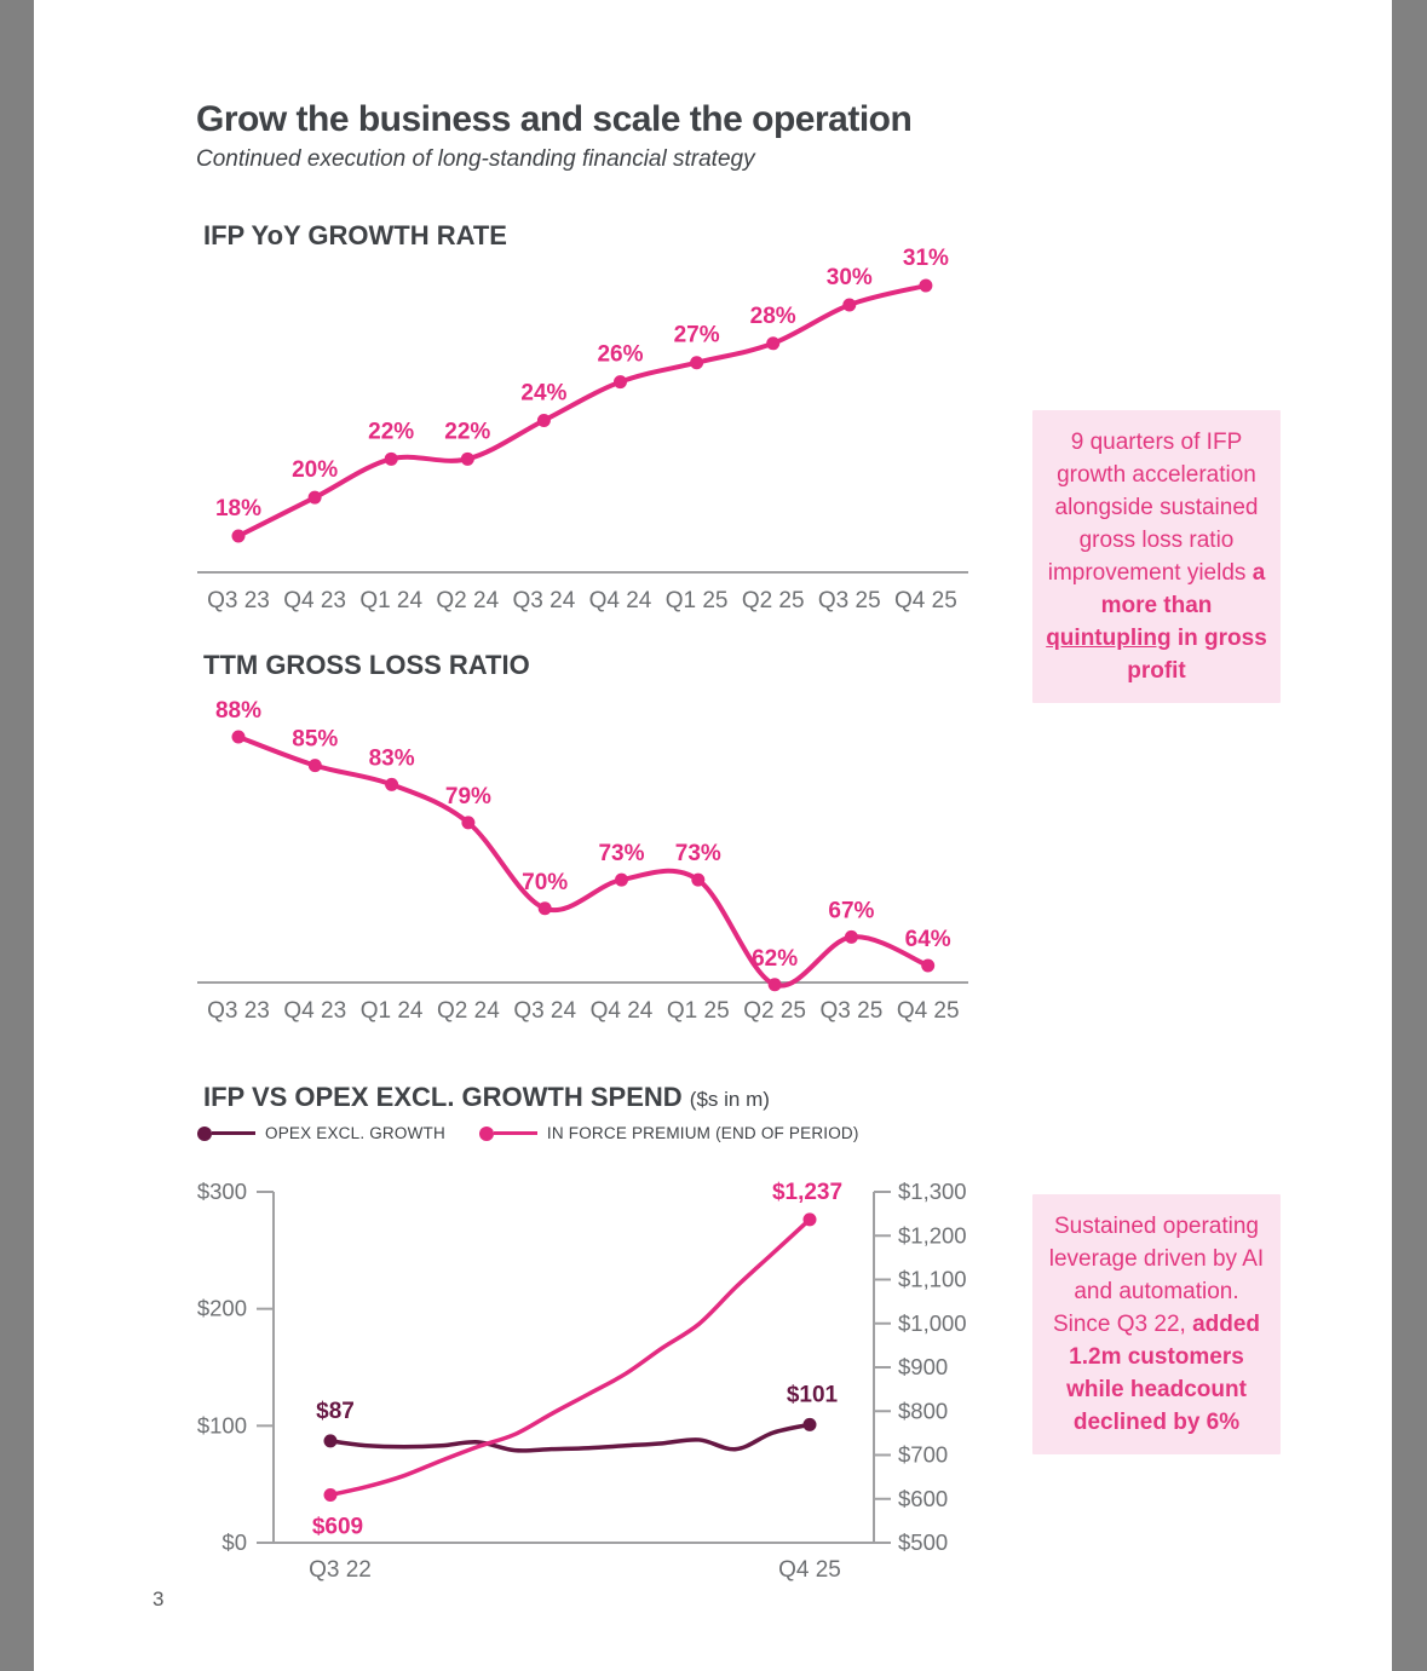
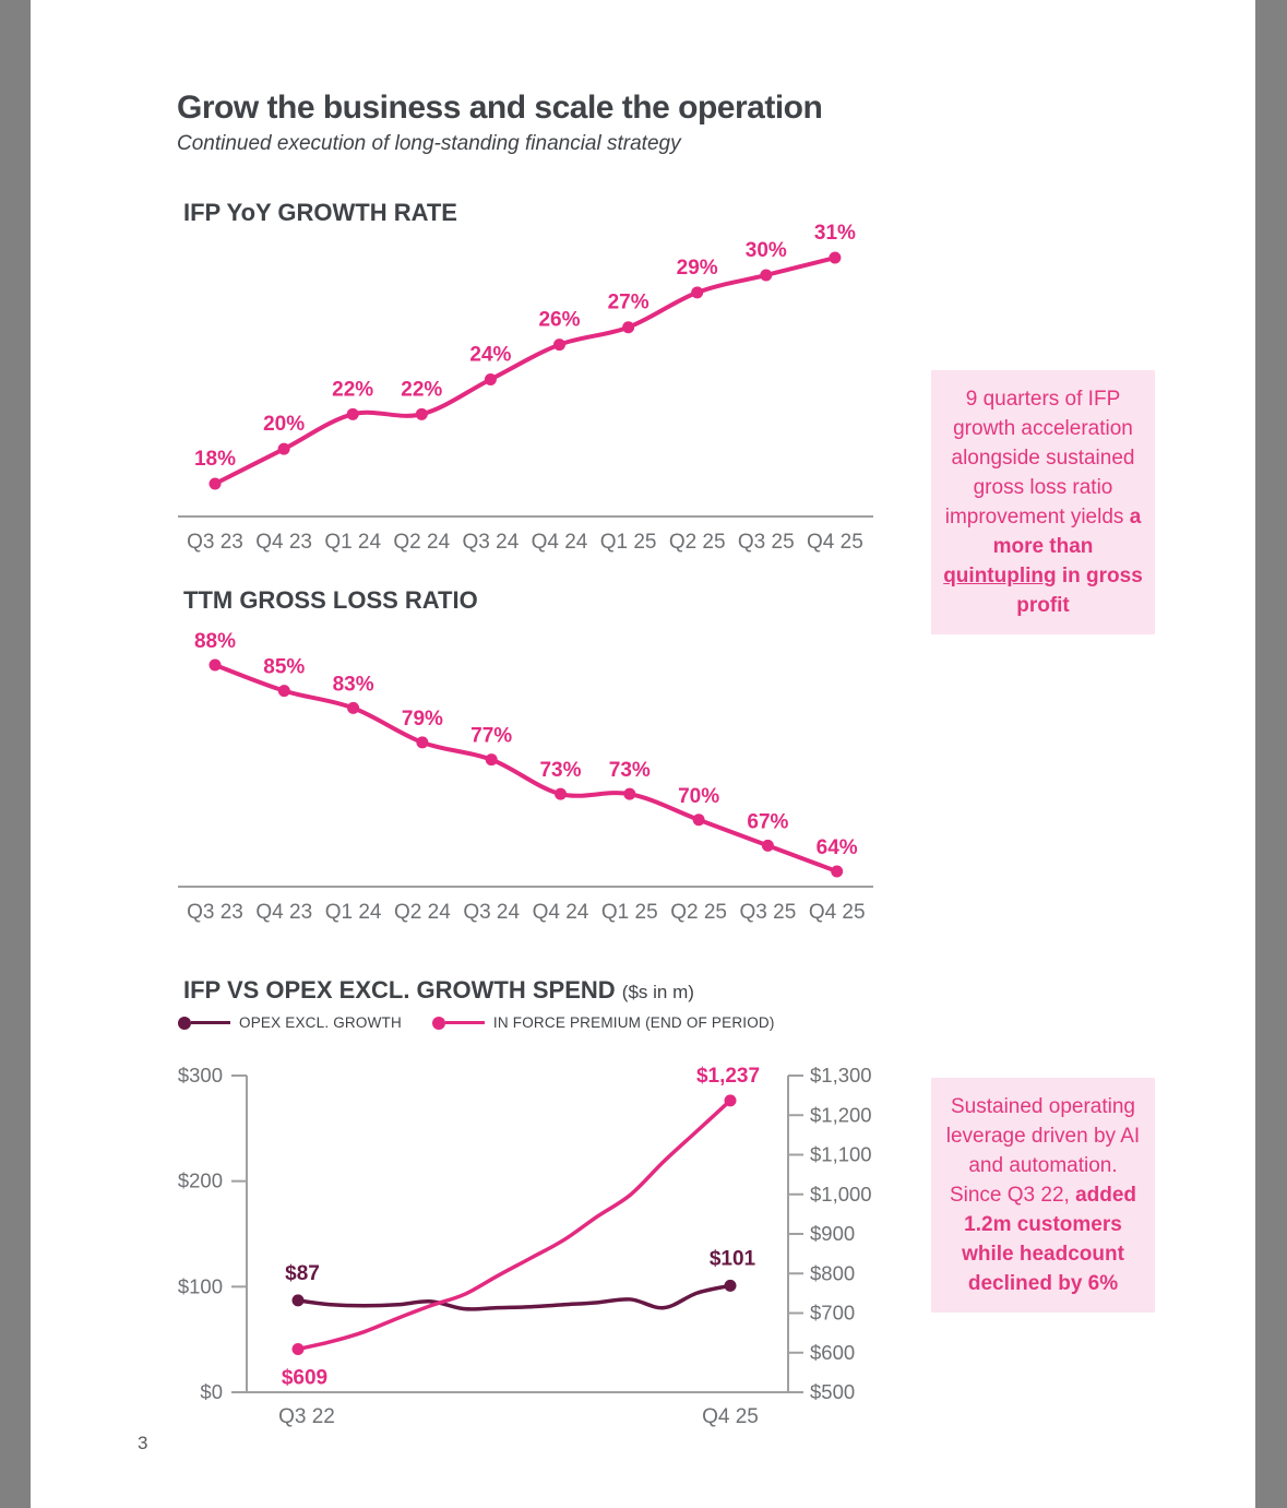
IFP YoY GROWTH RATE/Q2 25: 28% -> 29%
TTM GROSS LOSS RATIO/Q3 24: 70% -> 77%
TTM GROSS LOSS RATIO/Q2 25: 62% -> 70%
